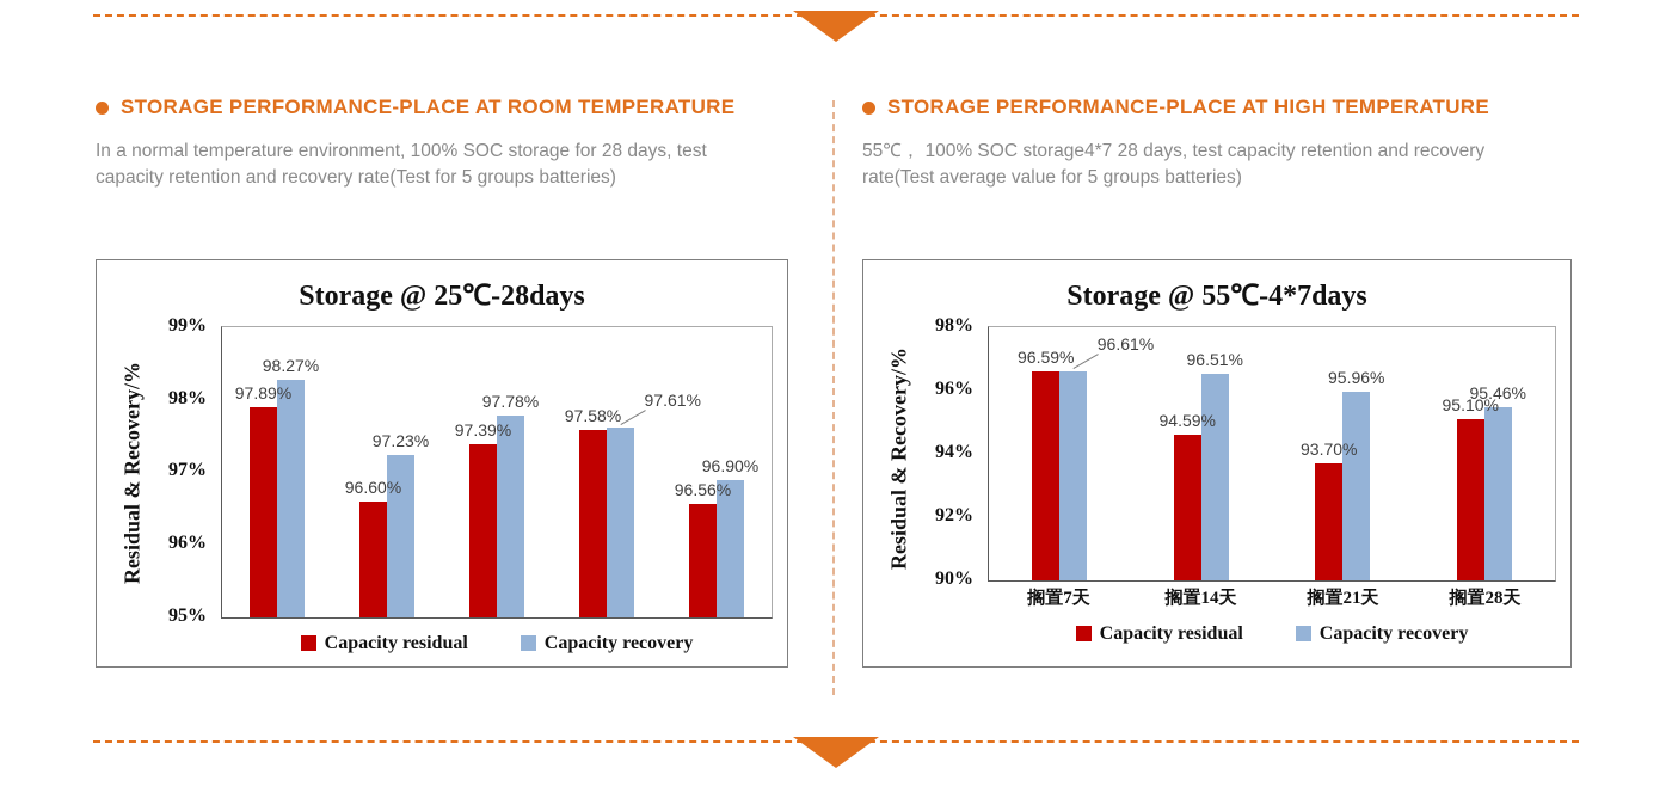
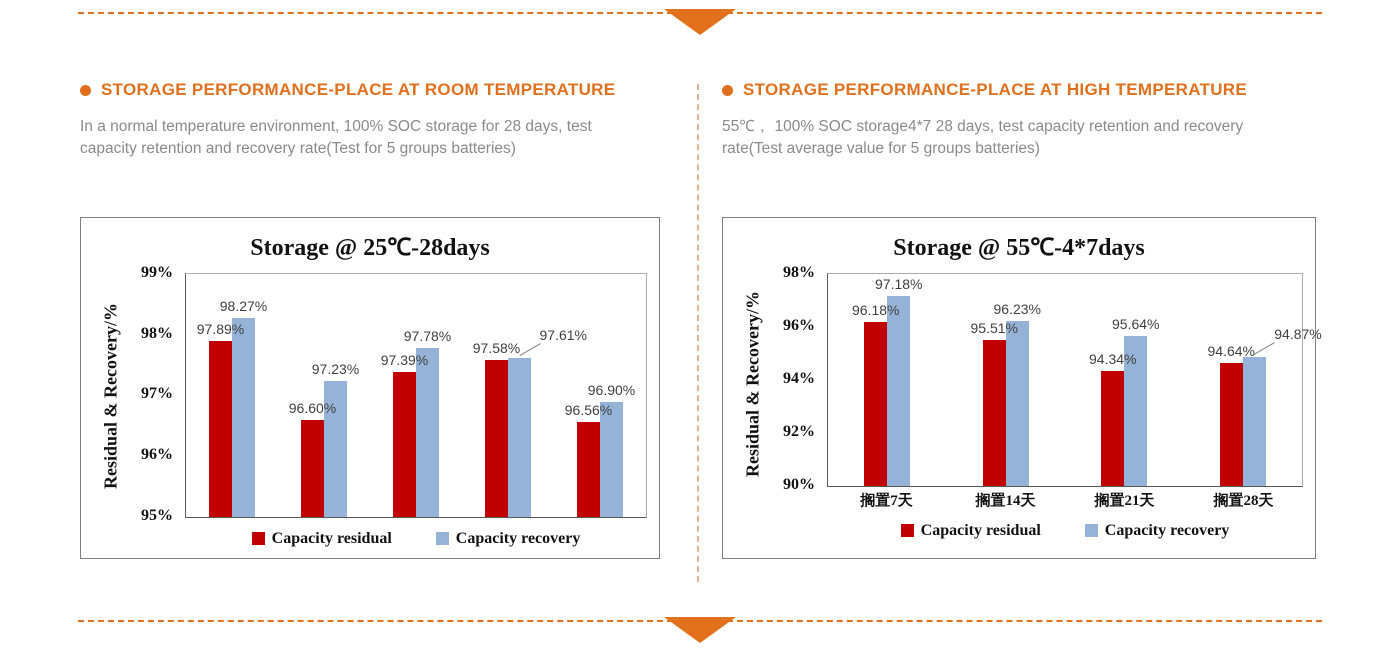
Storage @ 55℃-4*7days/Capacity residual/搁置7天: 96.59% -> 96.18%
Storage @ 55℃-4*7days/Capacity recovery/搁置7天: 96.61% -> 97.18%
Storage @ 55℃-4*7days/Capacity residual/搁置14天: 94.59% -> 95.51%
Storage @ 55℃-4*7days/Capacity recovery/搁置14天: 96.51% -> 96.23%
Storage @ 55℃-4*7days/Capacity residual/搁置21天: 93.70% -> 94.34%
Storage @ 55℃-4*7days/Capacity recovery/搁置21天: 95.96% -> 95.64%
Storage @ 55℃-4*7days/Capacity residual/搁置28天: 95.10% -> 94.64%
Storage @ 55℃-4*7days/Capacity recovery/搁置28天: 95.46% -> 94.87%
